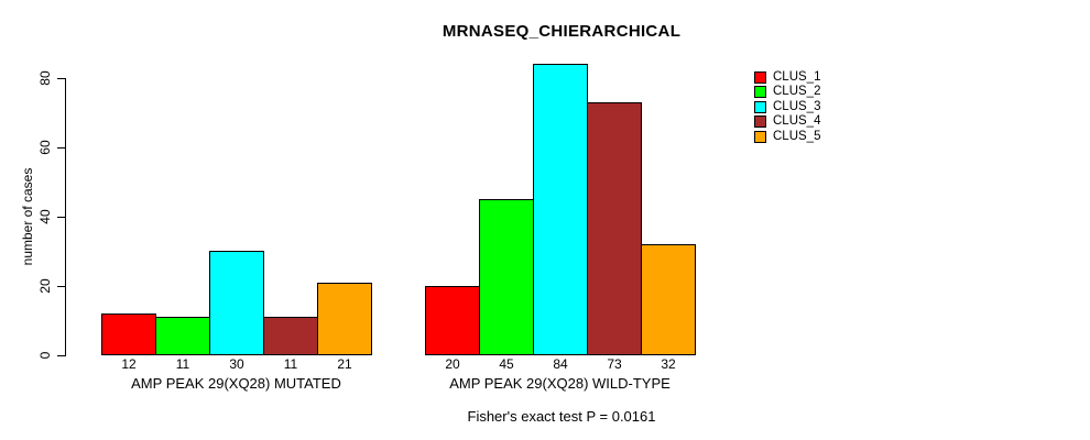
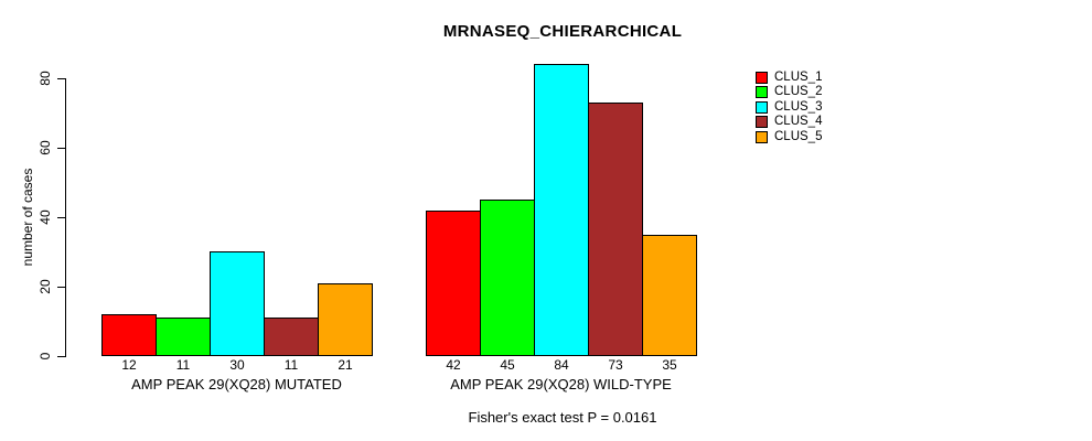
CLUS_1/AMP PEAK 29(XQ28) WILD-TYPE: 20 -> 42
CLUS_5/AMP PEAK 29(XQ28) WILD-TYPE: 32 -> 35
